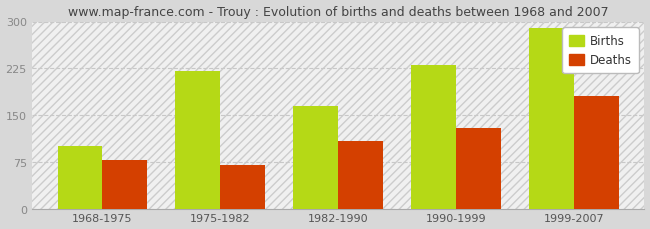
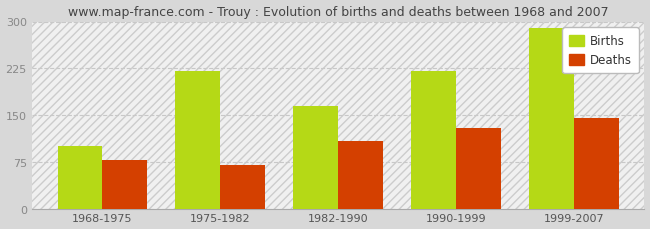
Births/1990-1999: 230 -> 220
Deaths/1999-2007: 180 -> 145
